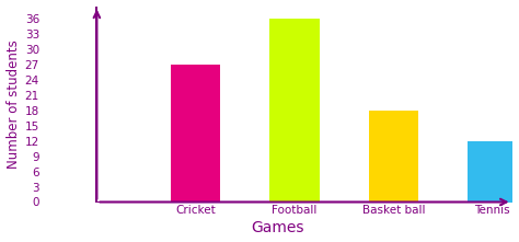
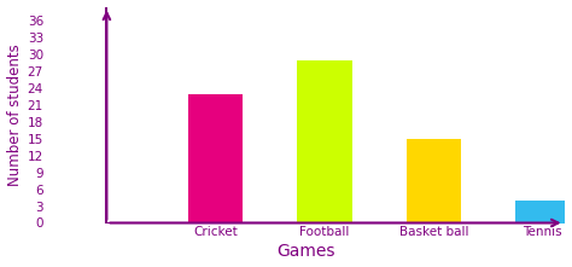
Cricket: 27 -> 23
Football: 36 -> 29
Basket ball: 18 -> 15
Tennis: 12 -> 4
